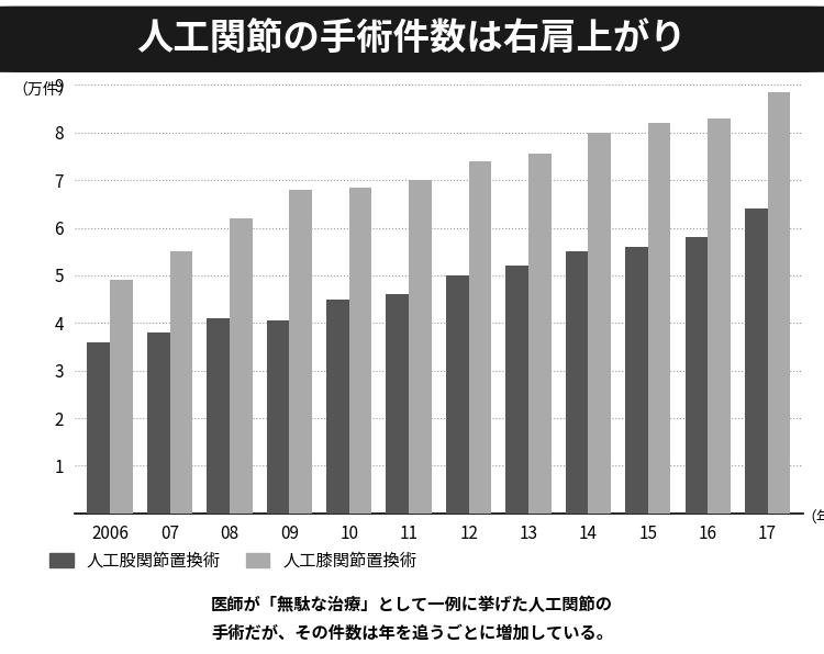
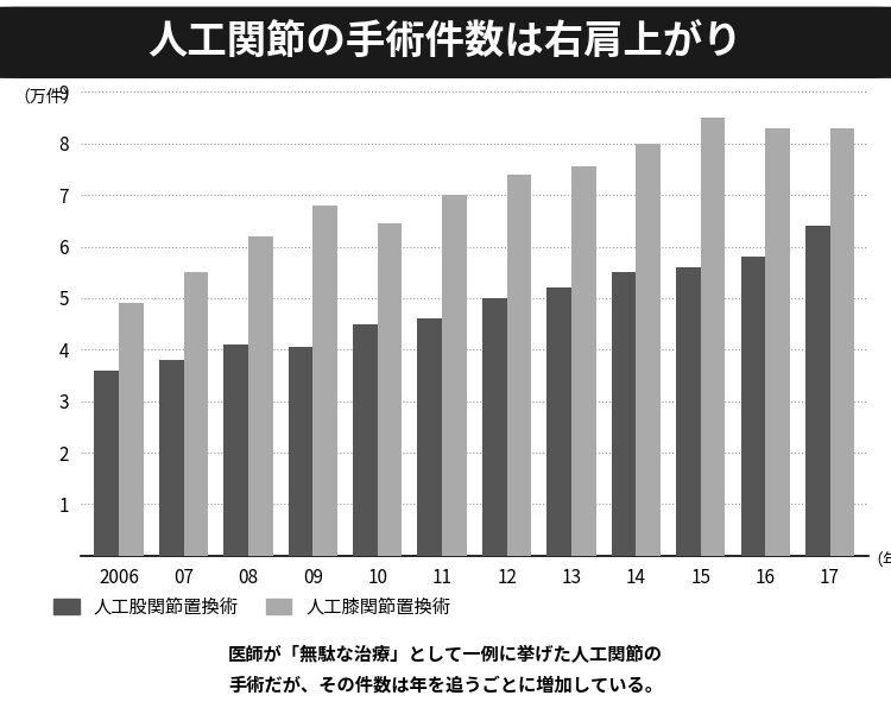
人工膝関節置換術/10: 6.85 -> 6.45
人工膝関節置換術/15: 8.20 -> 8.50
人工膝関節置換術/17: 8.85 -> 8.30
